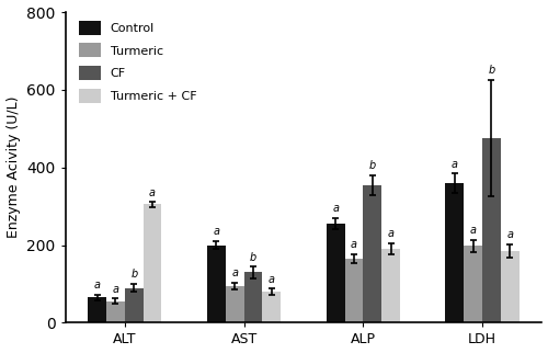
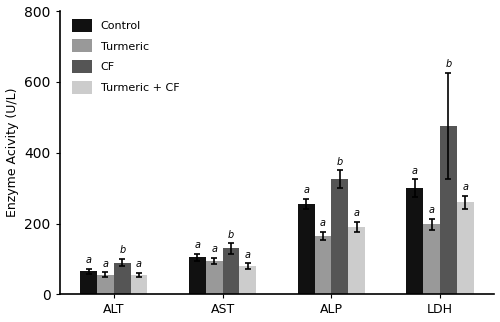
Turmeric + CF/ALT: 305 -> 55
Control/AST: 200 -> 105
CF/ALP: 355 -> 325
Control/LDH: 360 -> 300
Turmeric + CF/LDH: 185 -> 260
